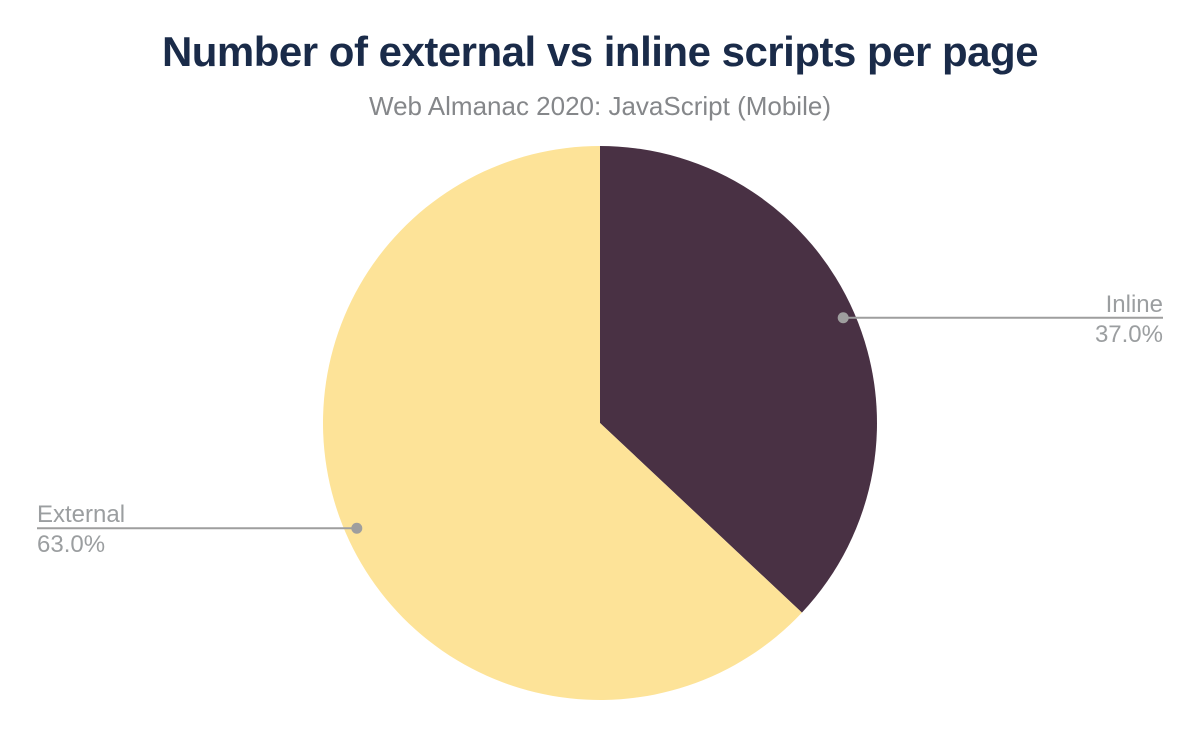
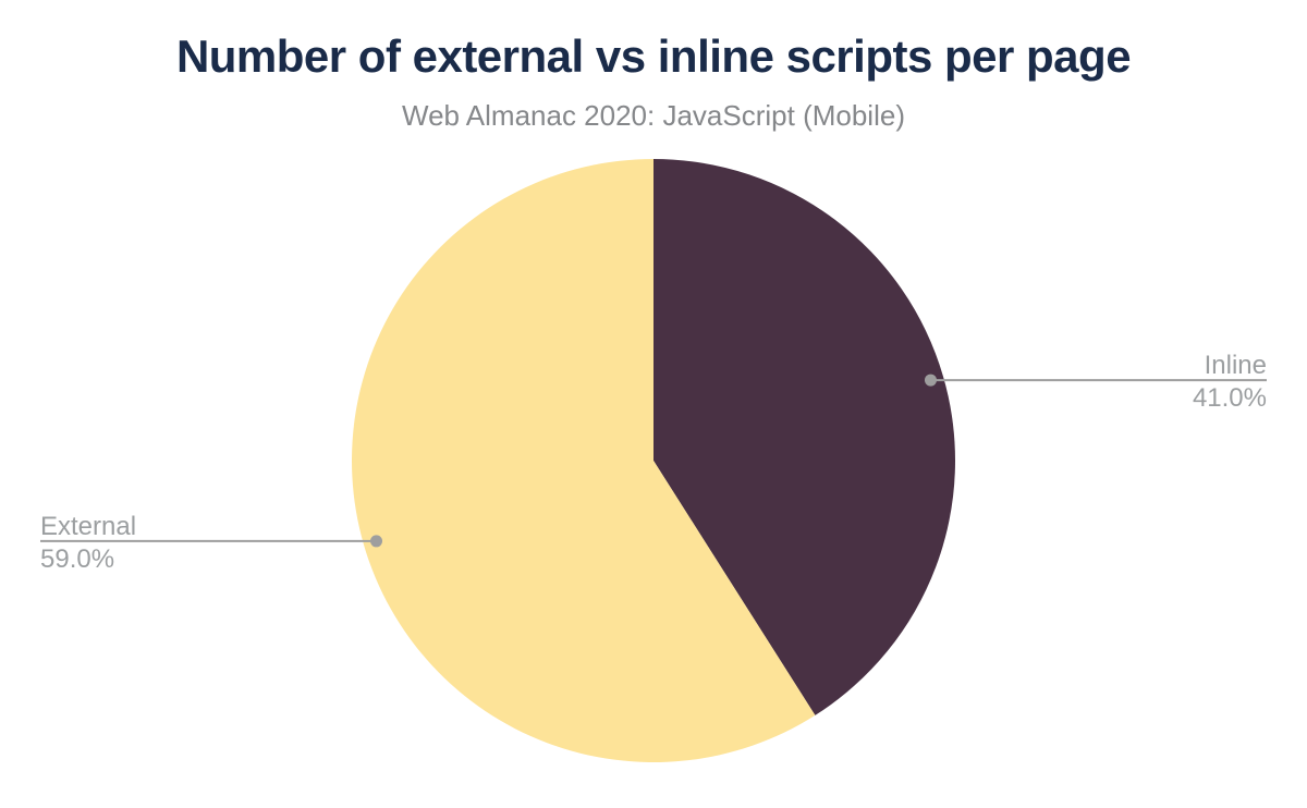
Inline: 37.0% -> 41.0%
External: 63.0% -> 59.0%
